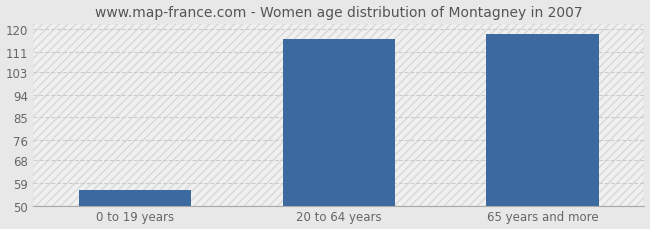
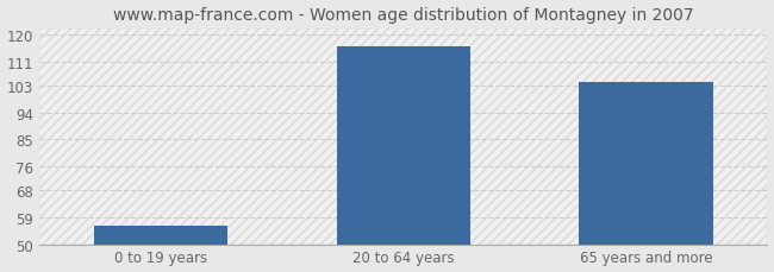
65 years and more: 118 -> 104
